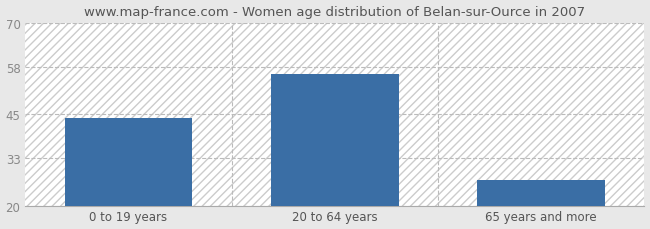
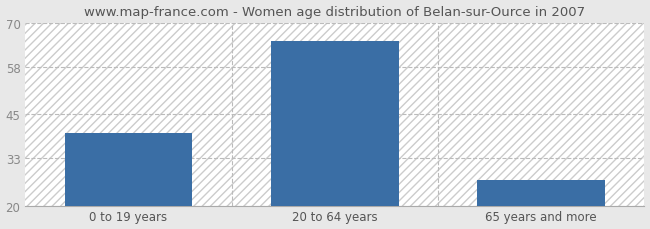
0 to 19 years: 44 -> 40
20 to 64 years: 56 -> 65
